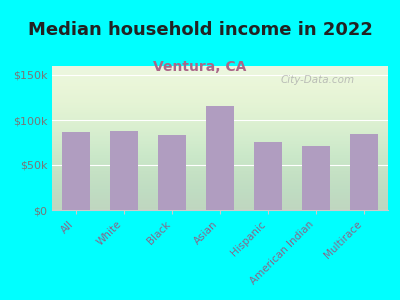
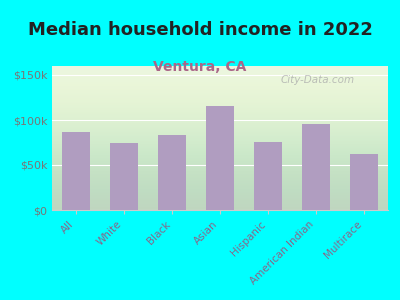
White: $88k -> $74k
American Indian: $71k -> $96k
Multirace: $85k -> $62k
